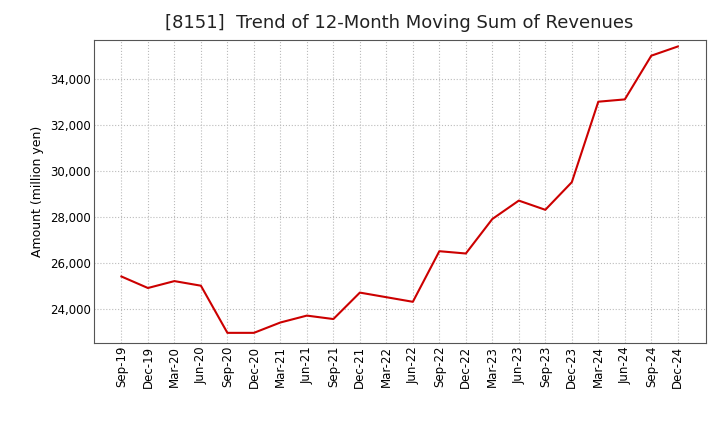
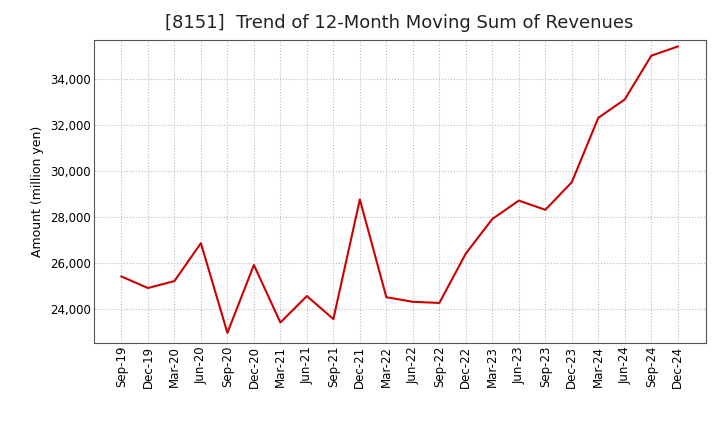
Jun-20: 25,000 -> 26,850
Dec-20: 22,950 -> 25,900
Jun-21: 23,700 -> 24,550
Dec-21: 24,700 -> 28,750
Sep-22: 26,500 -> 24,250
Mar-24: 33,000 -> 32,300
